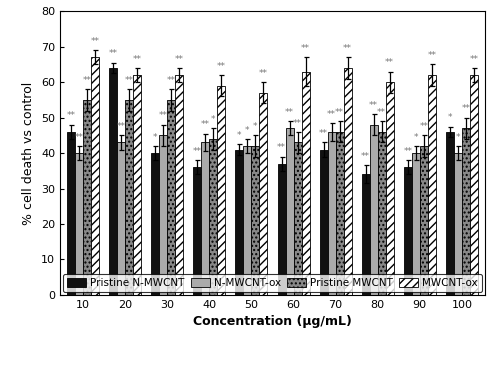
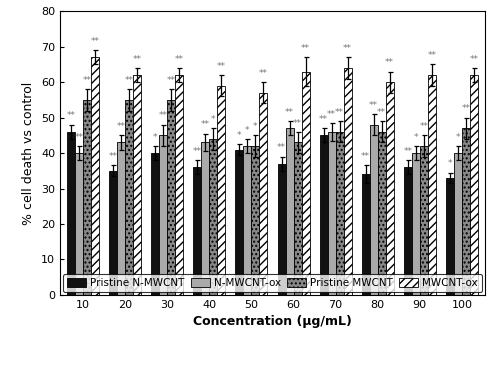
Pristine N-MWCNT/20: 64 -> 35
Pristine N-MWCNT/70: 41 -> 45
Pristine N-MWCNT/100: 46 -> 33
